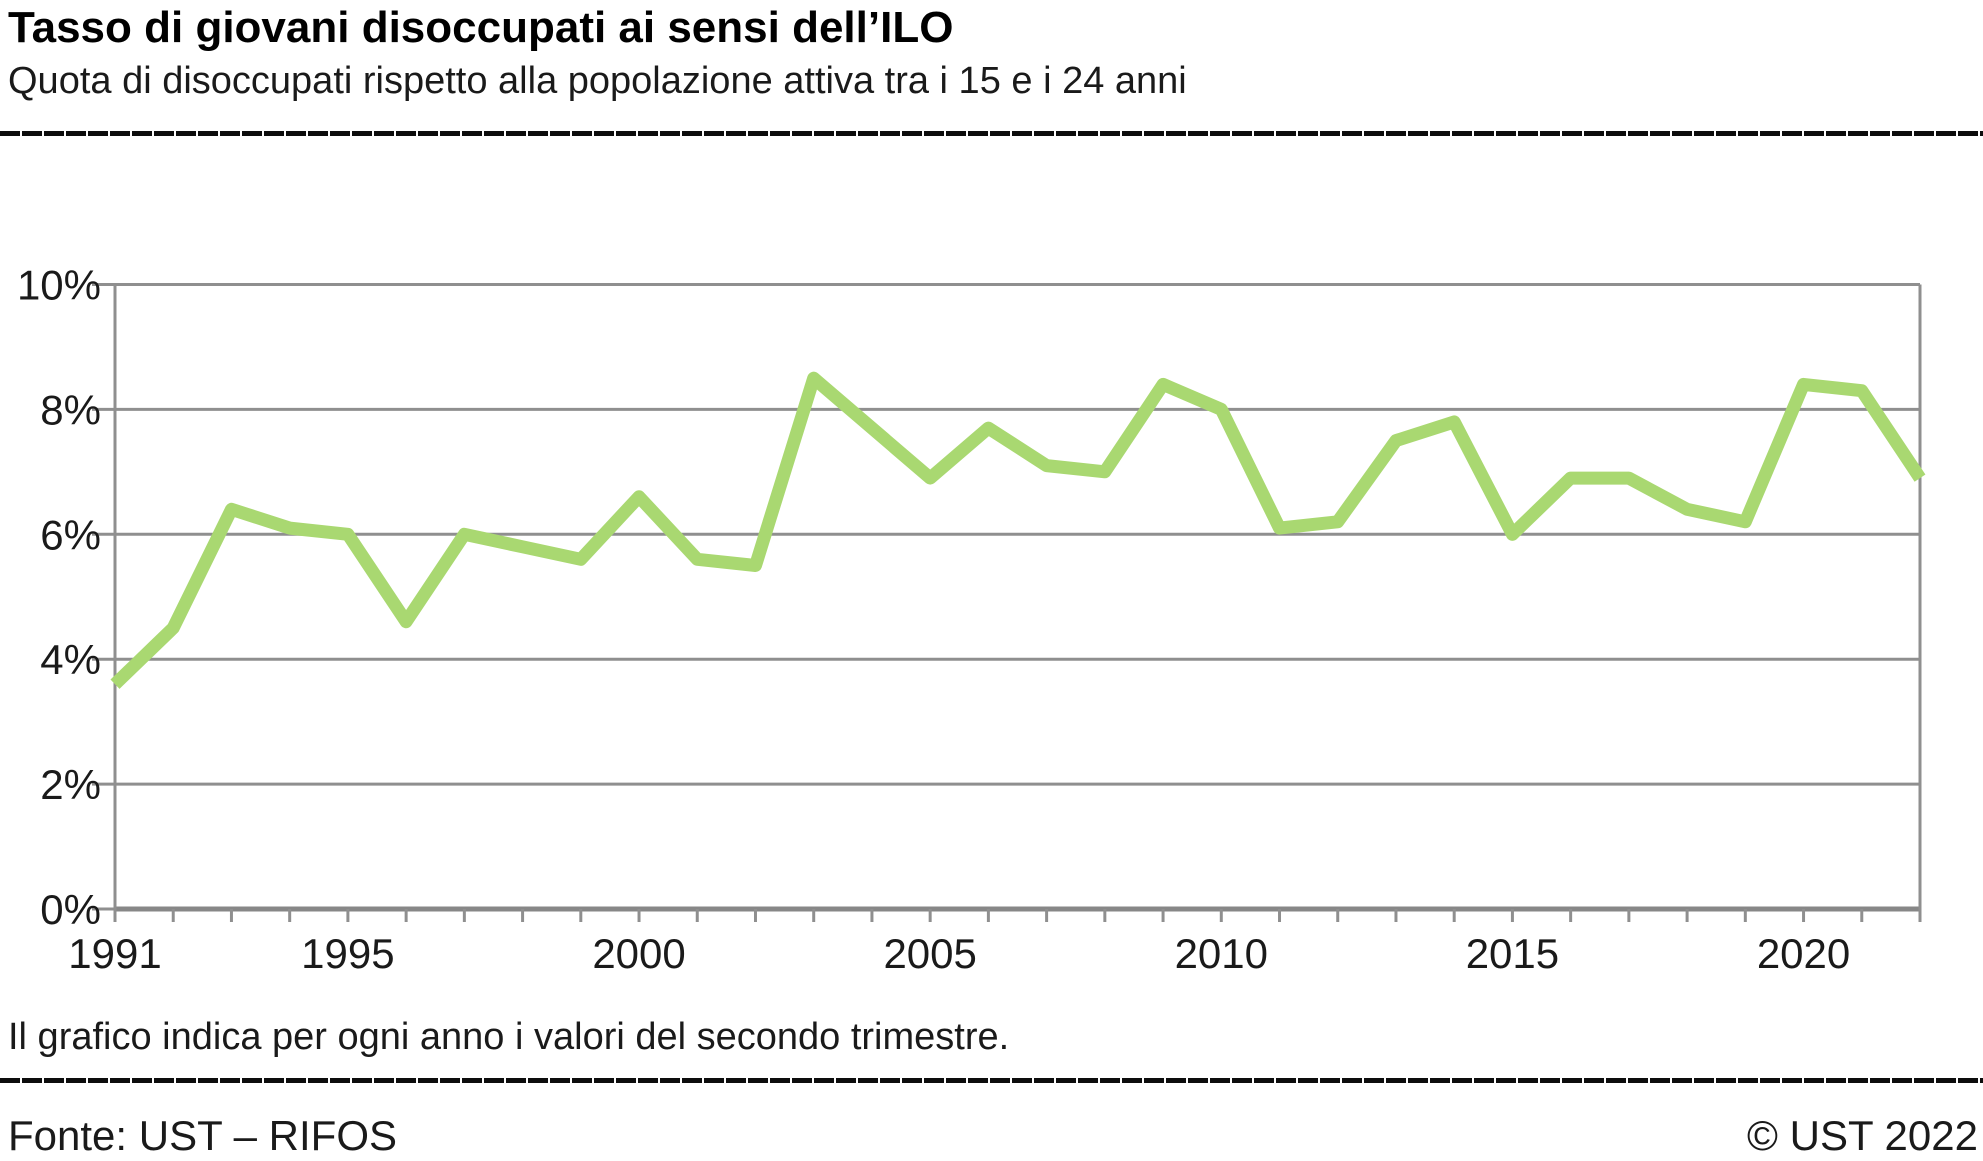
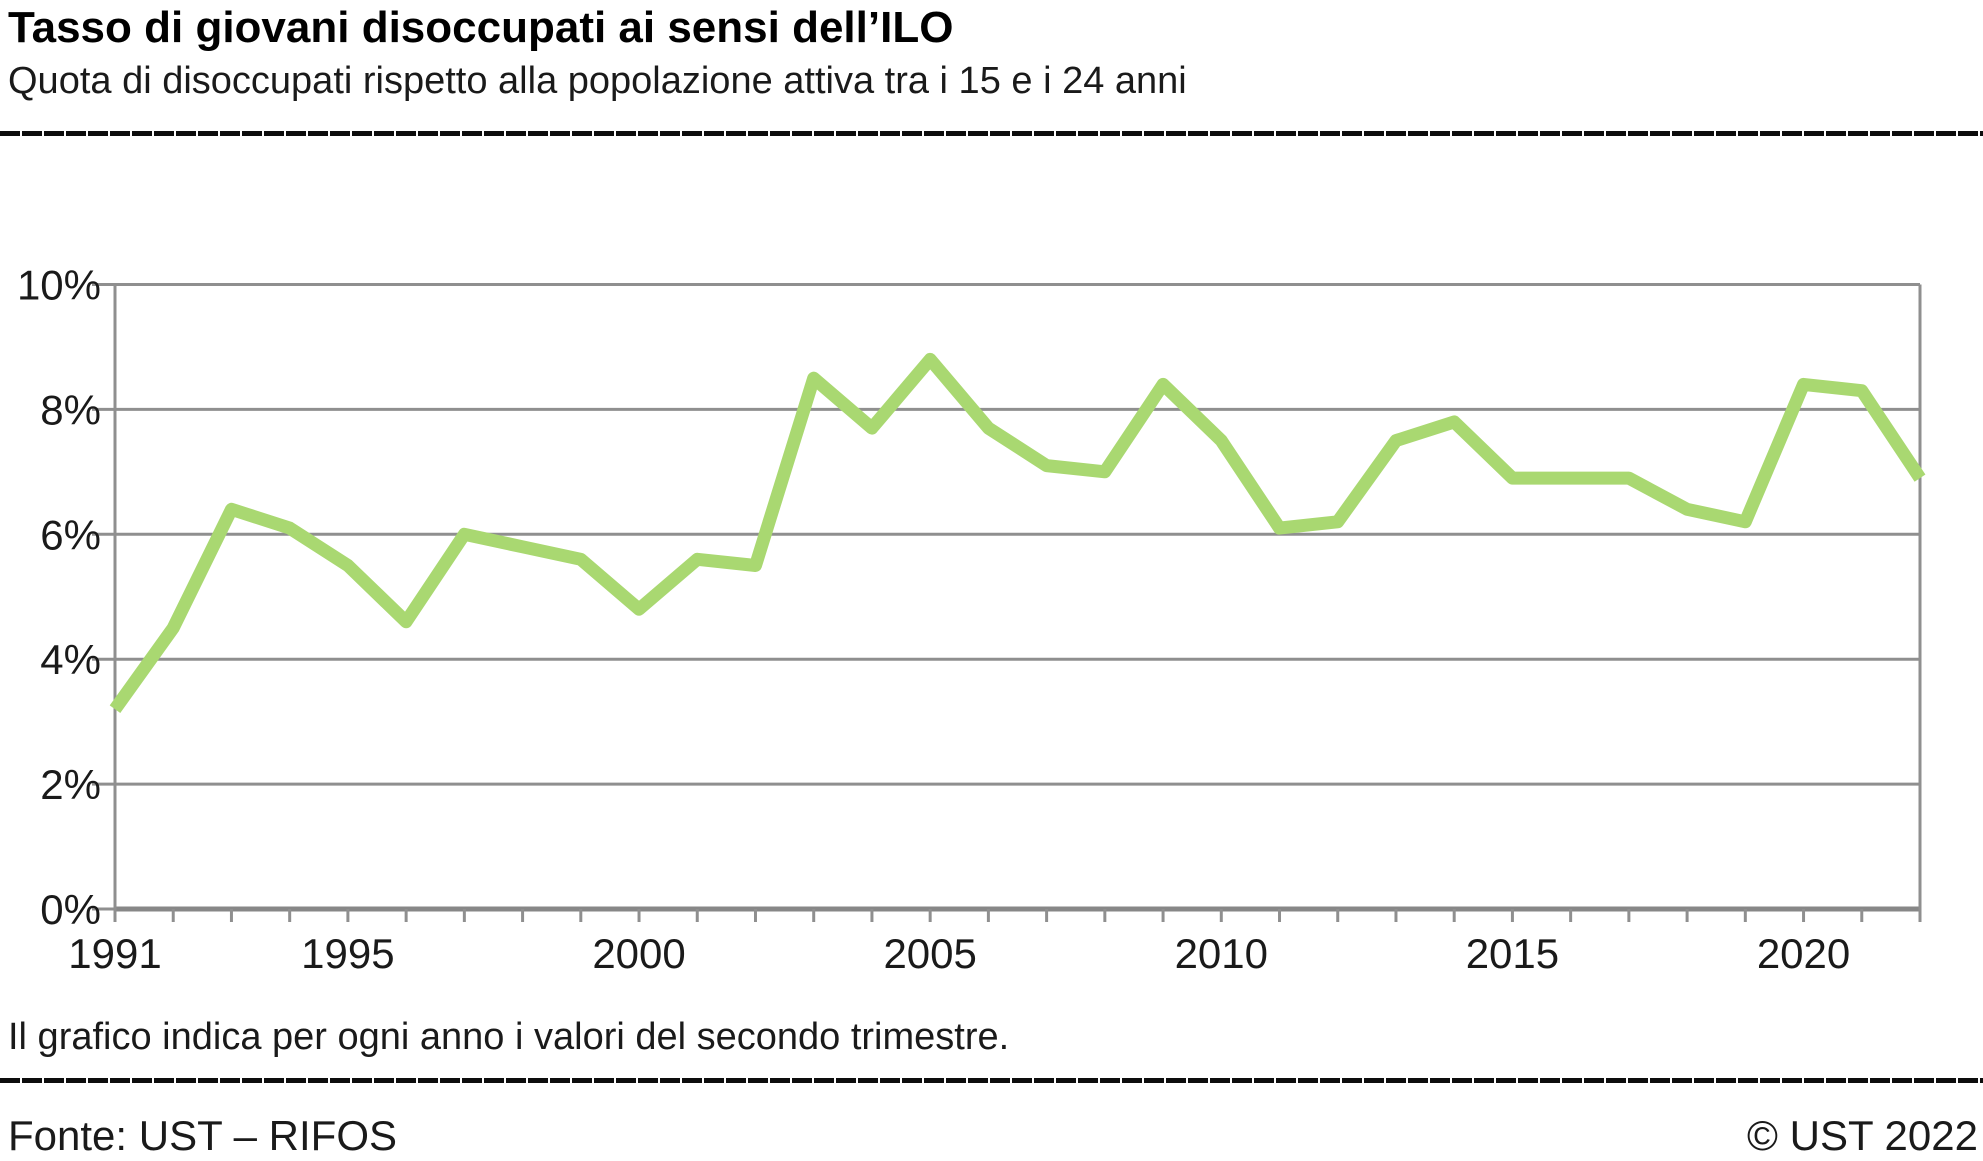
1991: 3.6% -> 3.2%
1995: 6.0% -> 5.5%
2000: 6.6% -> 4.8%
2005: 6.9% -> 8.8%
2010: 8.0% -> 7.5%
2015: 6.0% -> 6.9%
